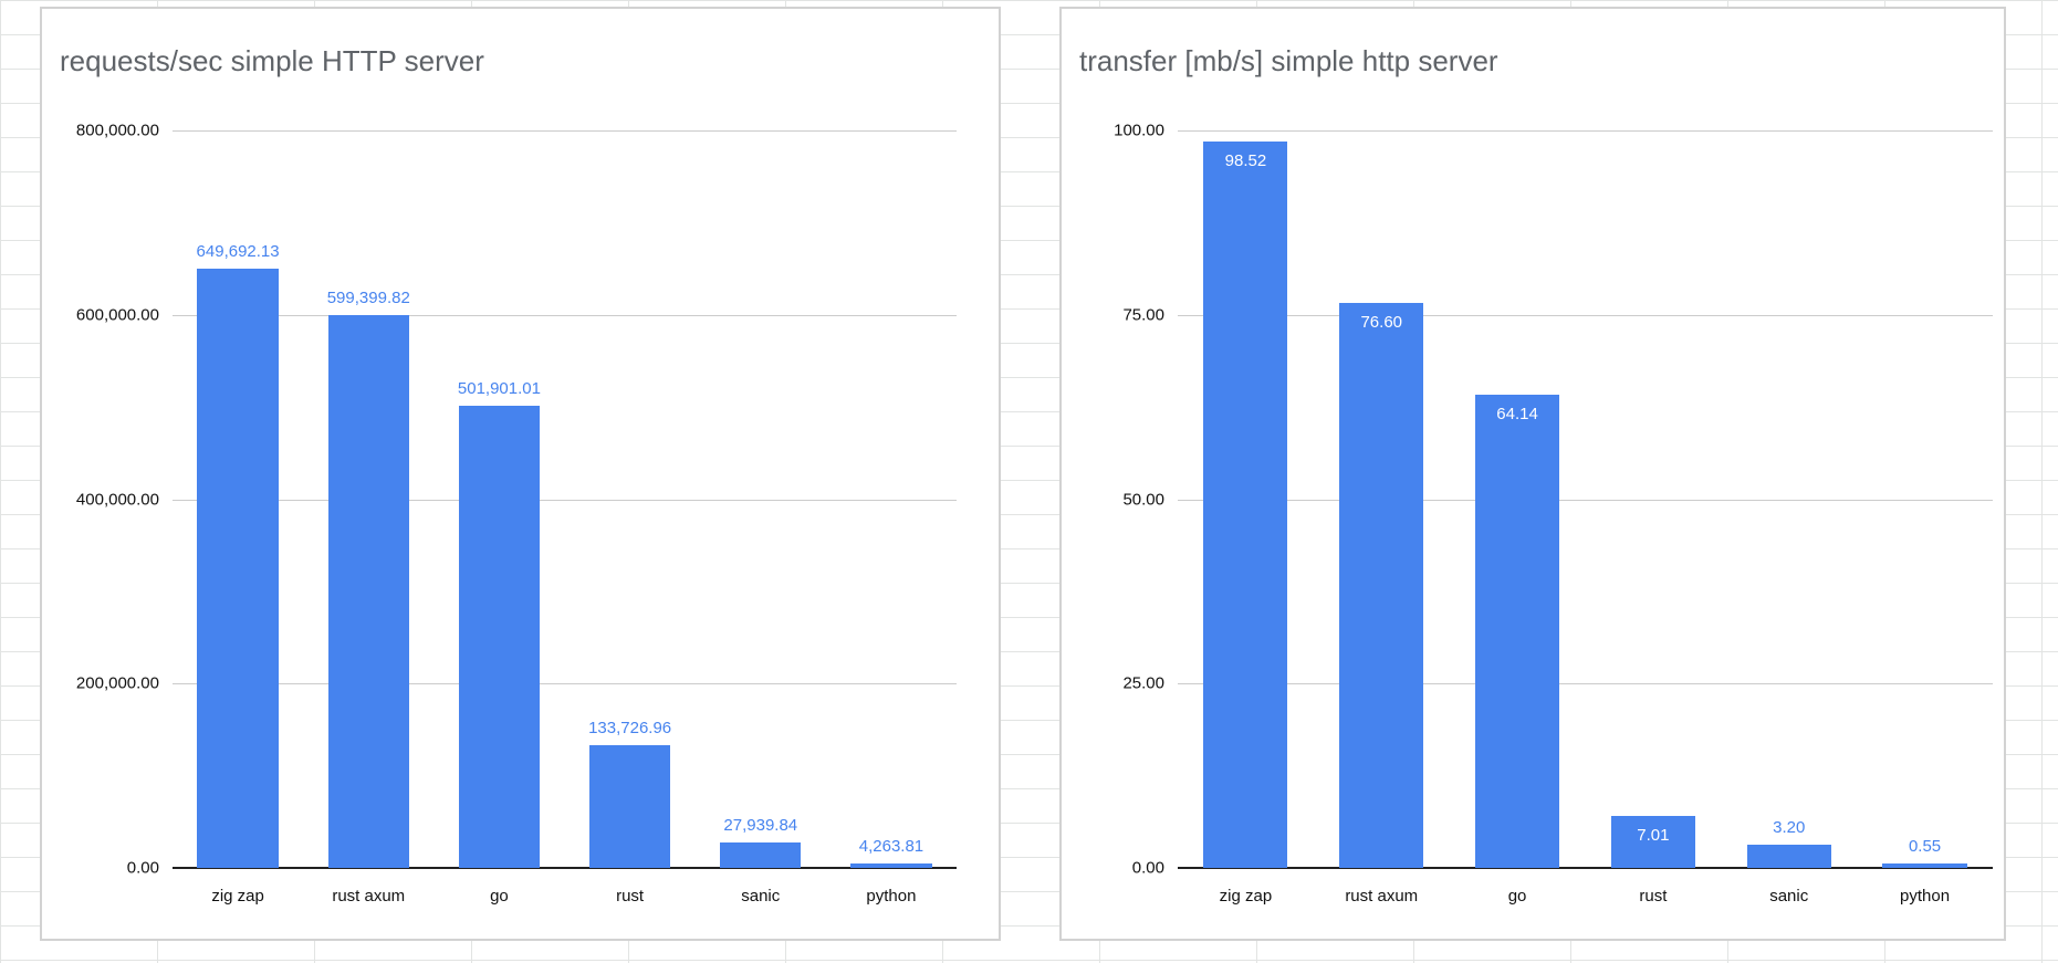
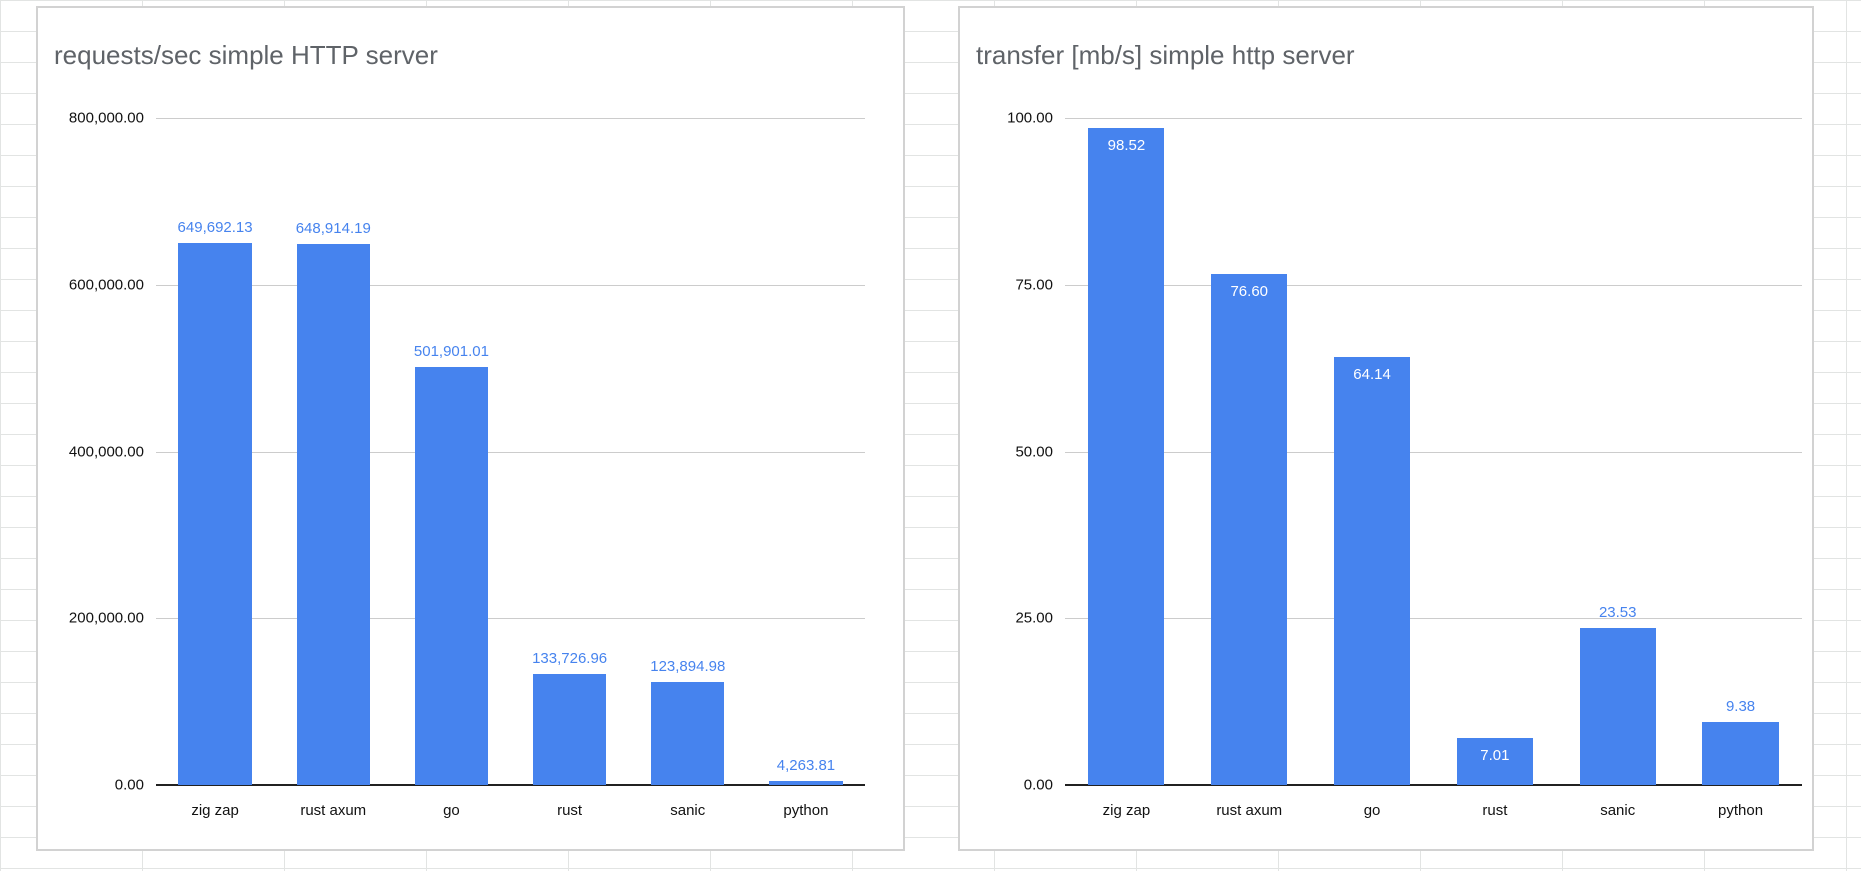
requests/sec simple HTTP server/rust axum: 599,399.82 -> 648,914.19
requests/sec simple HTTP server/sanic: 27,939.84 -> 123,894.98
transfer [mb/s] simple http server/sanic: 3.20 -> 23.53
transfer [mb/s] simple http server/python: 0.55 -> 9.38
